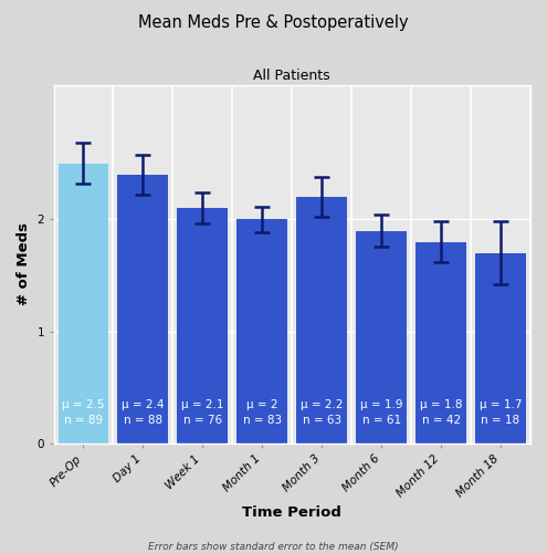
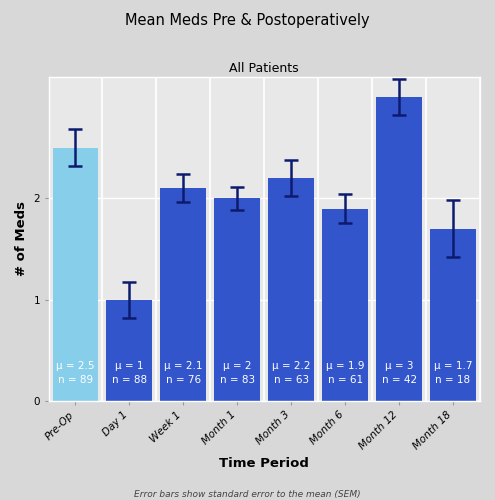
Day 1: 2.4 -> 1
Month 12: 1.8 -> 3
